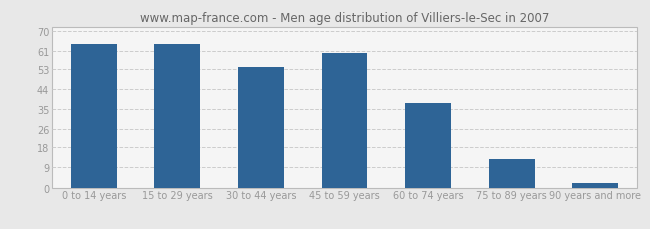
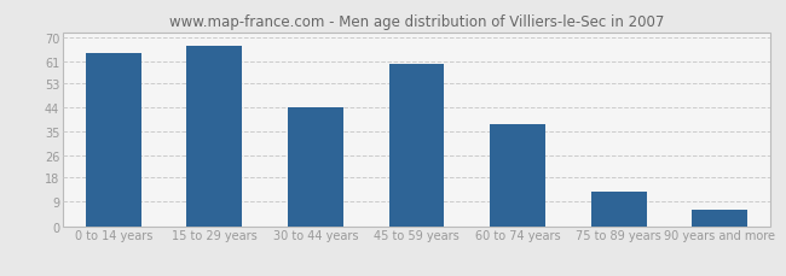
15 to 29 years: 64 -> 67
30 to 44 years: 54 -> 44
90 years and more: 2 -> 6
